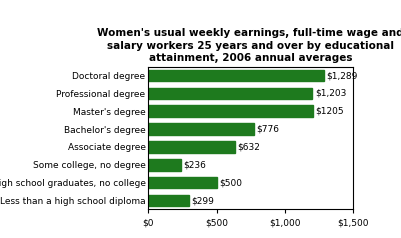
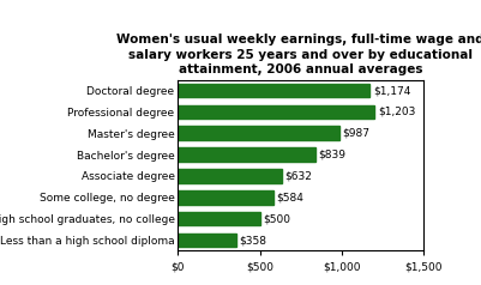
Doctoral degree: $1,289 -> $1,174
Master's degree: $1205 -> $987
Bachelor's degree: $776 -> $839
Some college, no degree: $236 -> $584
Less than a high school diploma: $299 -> $358
